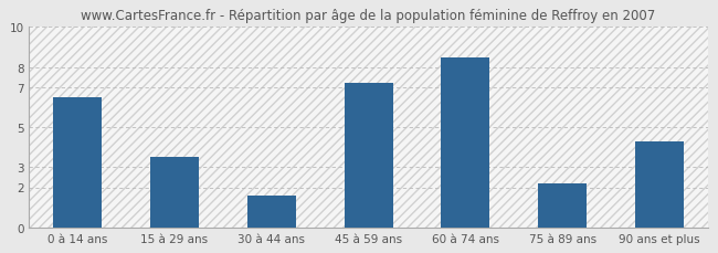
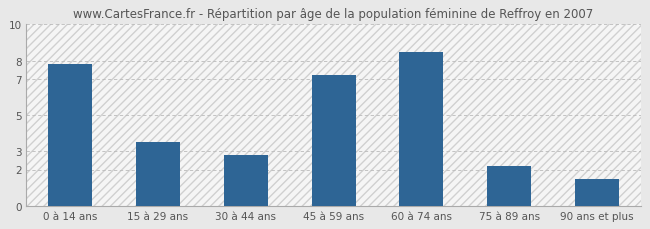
0 à 14 ans: 6.5 -> 7.8
30 à 44 ans: 1.6 -> 2.8
90 ans et plus: 4.3 -> 1.5
